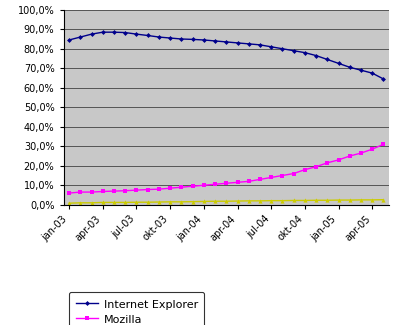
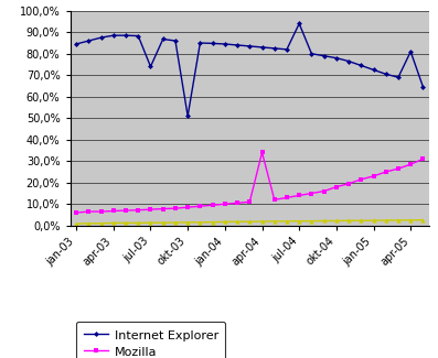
Internet Explorer/jul-03: 88% -> 74%
Internet Explorer/okt-03: 86% -> 51%
Mozilla/apr-04: 12% -> 34%
Internet Explorer/jul-04: 81% -> 94%
Internet Explorer/apr-05: 68% -> 81%
